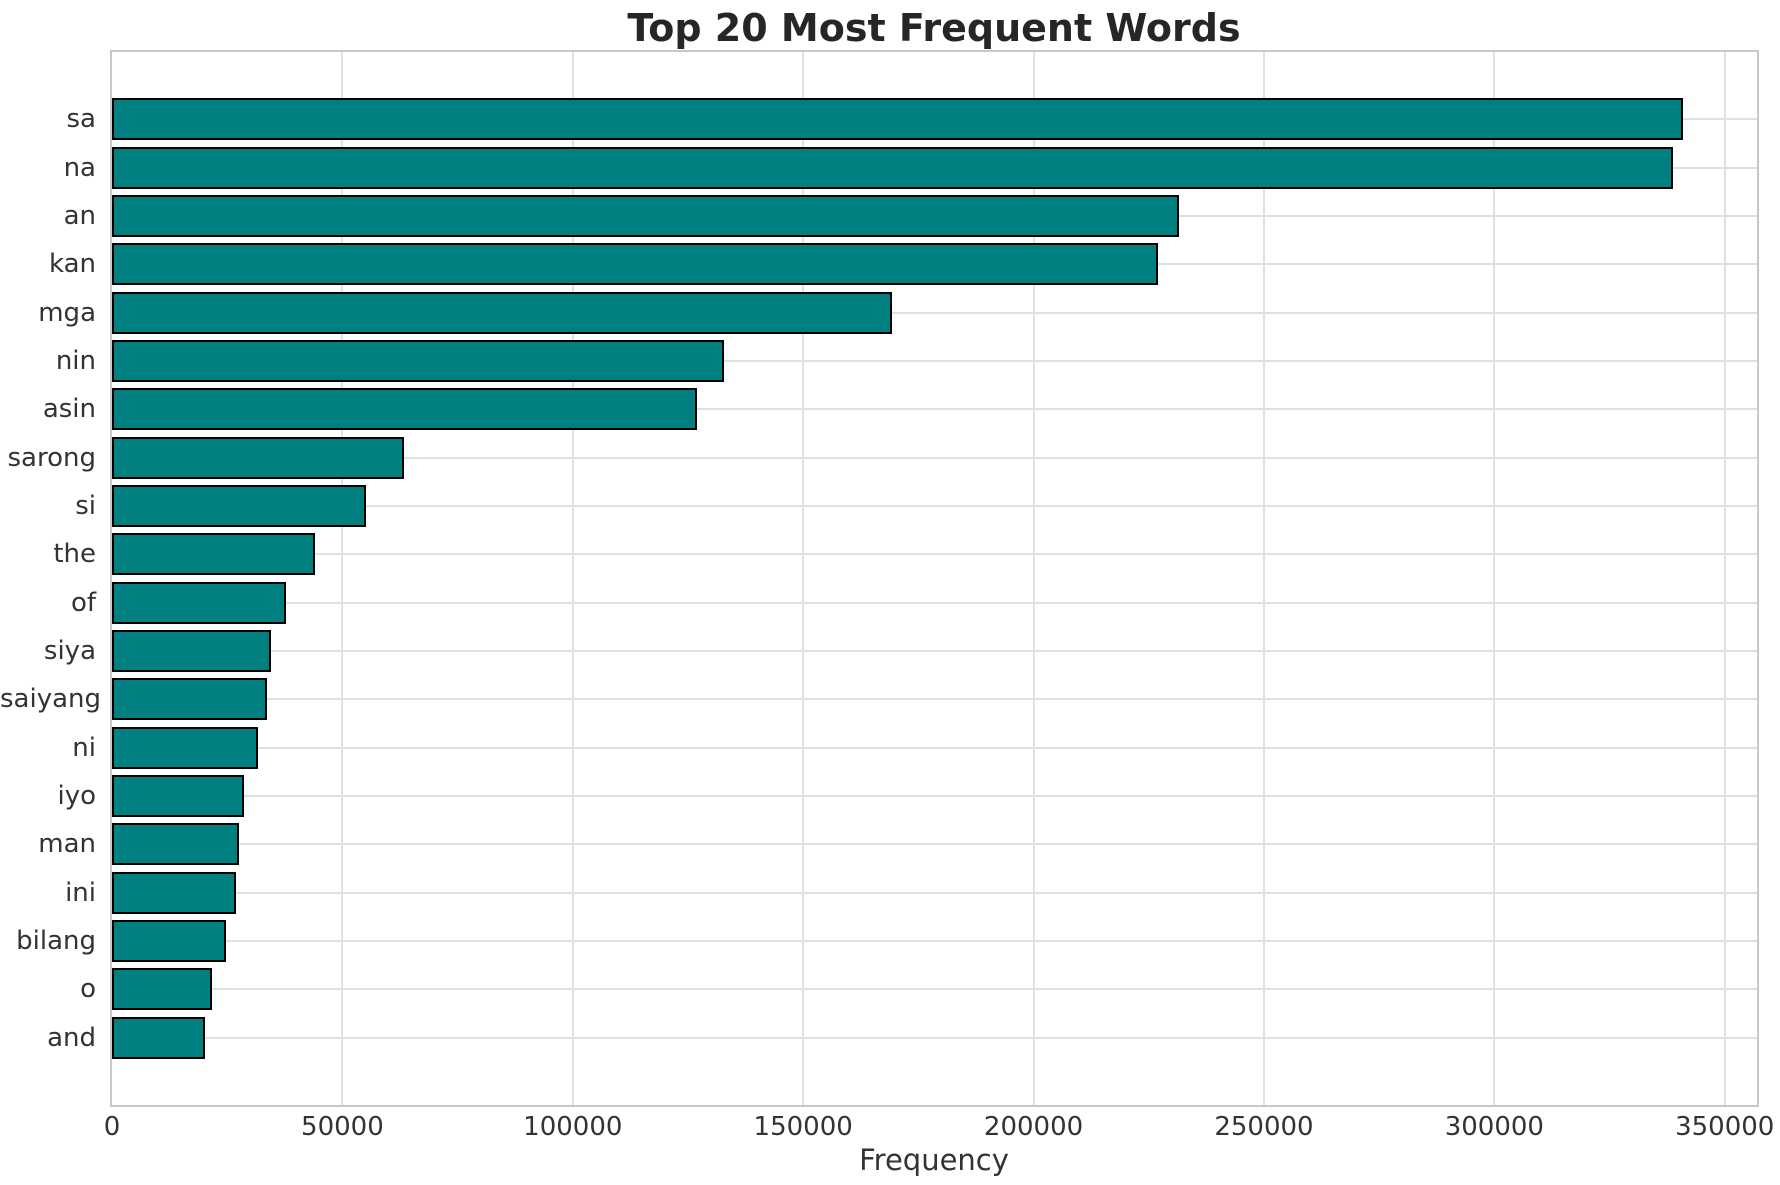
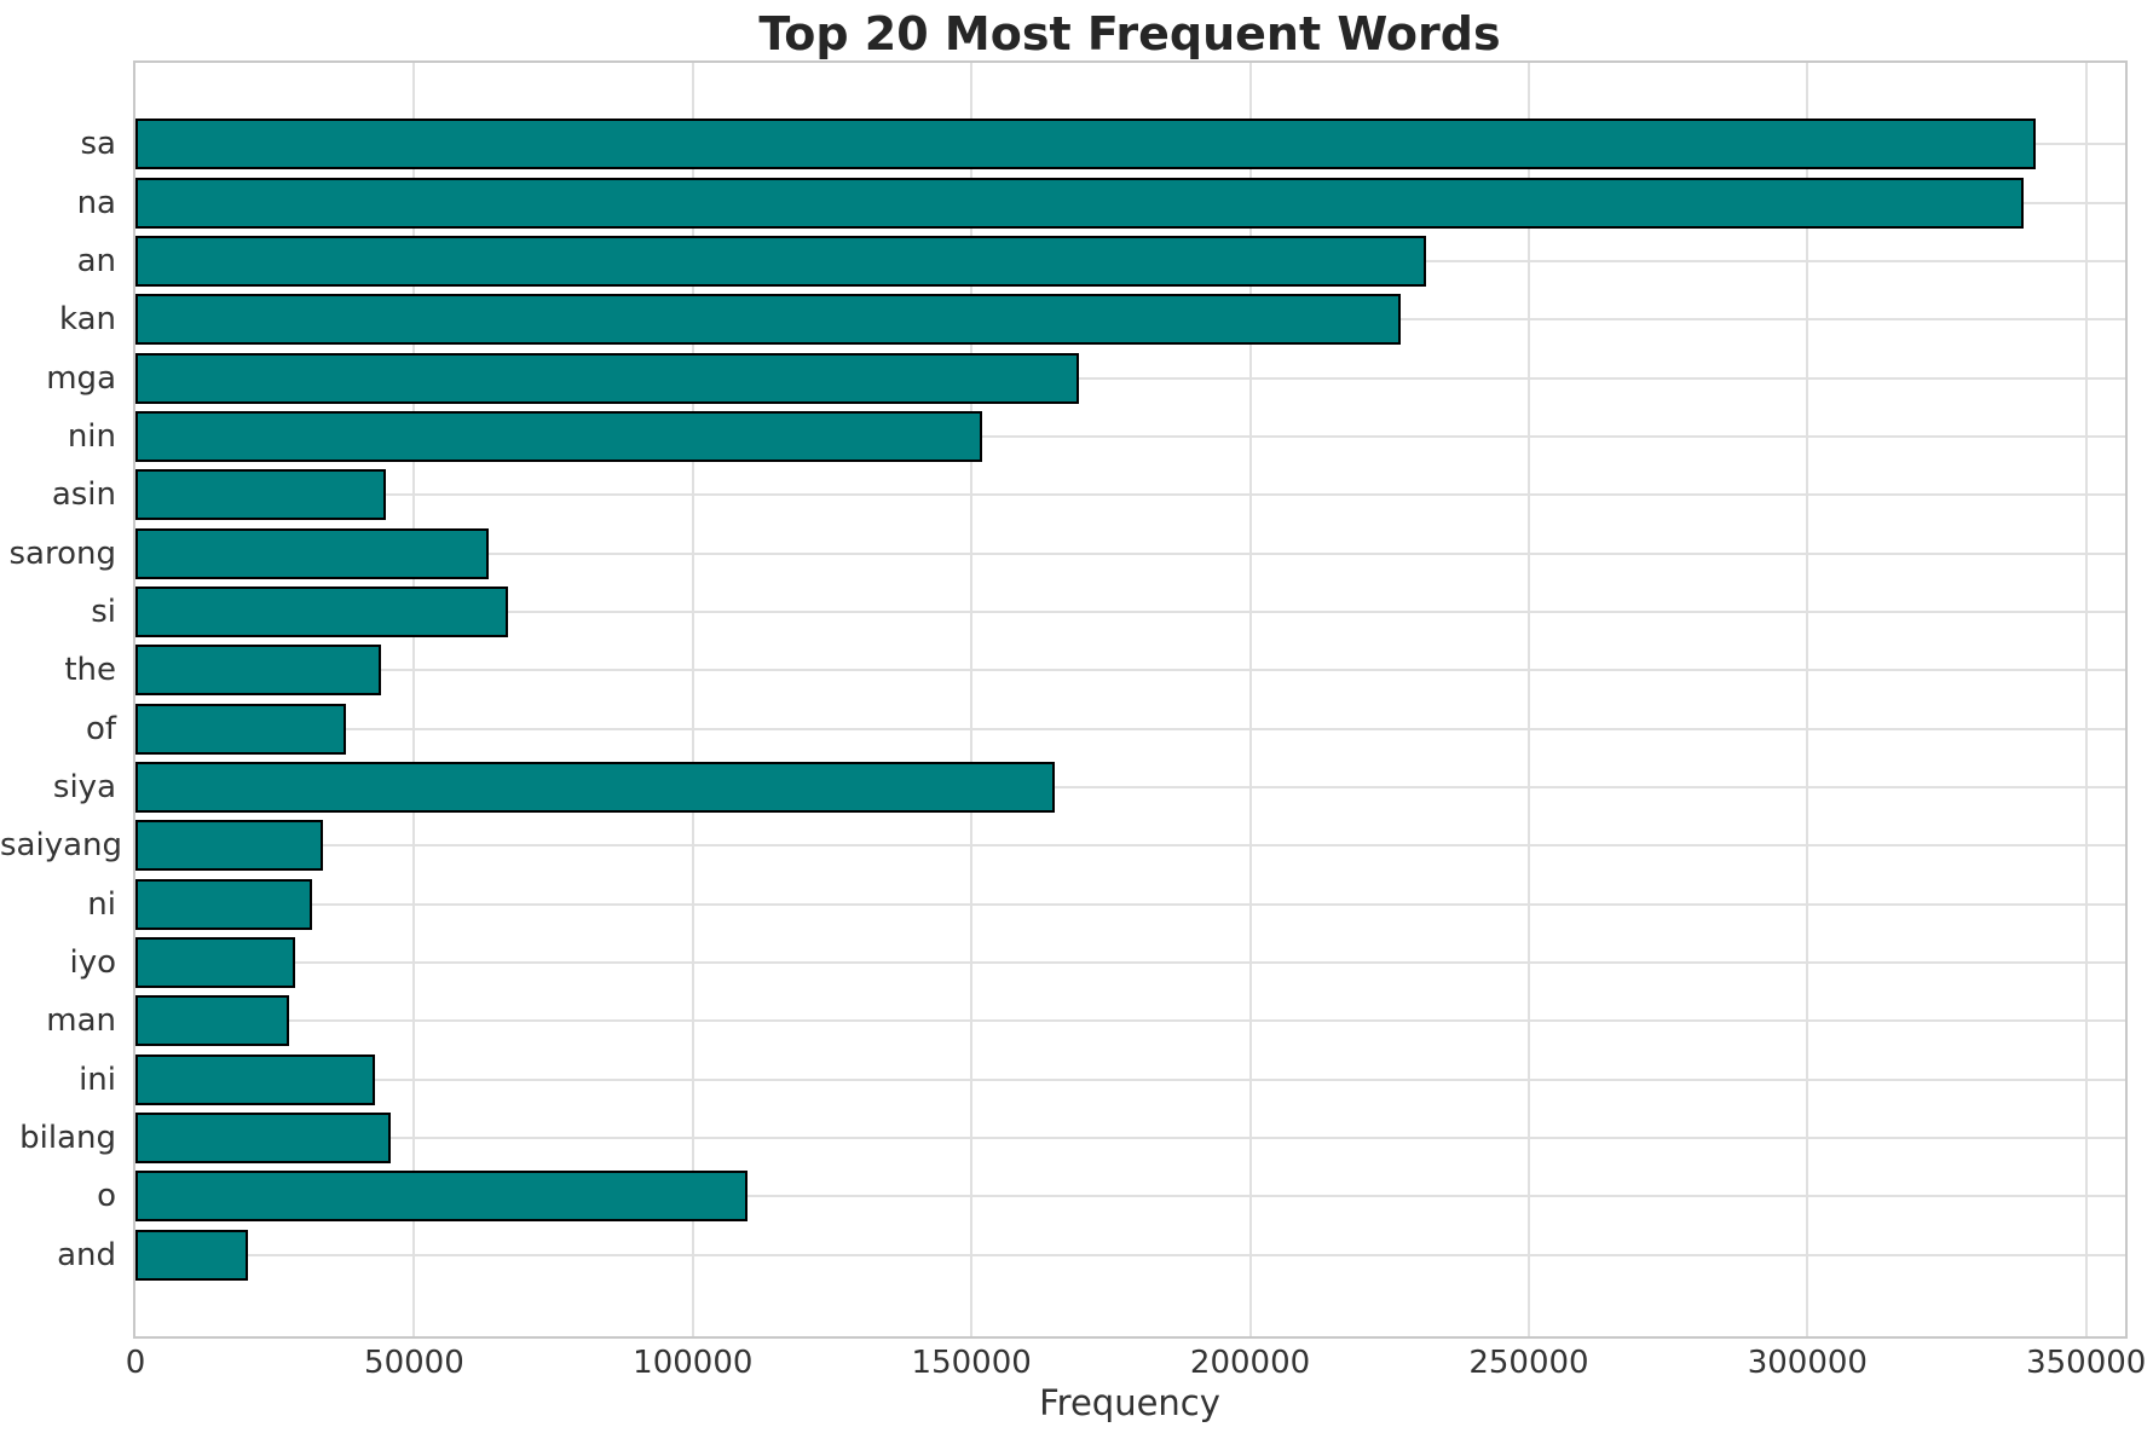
nin: 132000 -> 151000
asin: 126000 -> 44000
si: 54000 -> 66000
siya: 34000 -> 164000
ini: 26000 -> 42000
bilang: 24000 -> 45000
o: 21000 -> 109000
